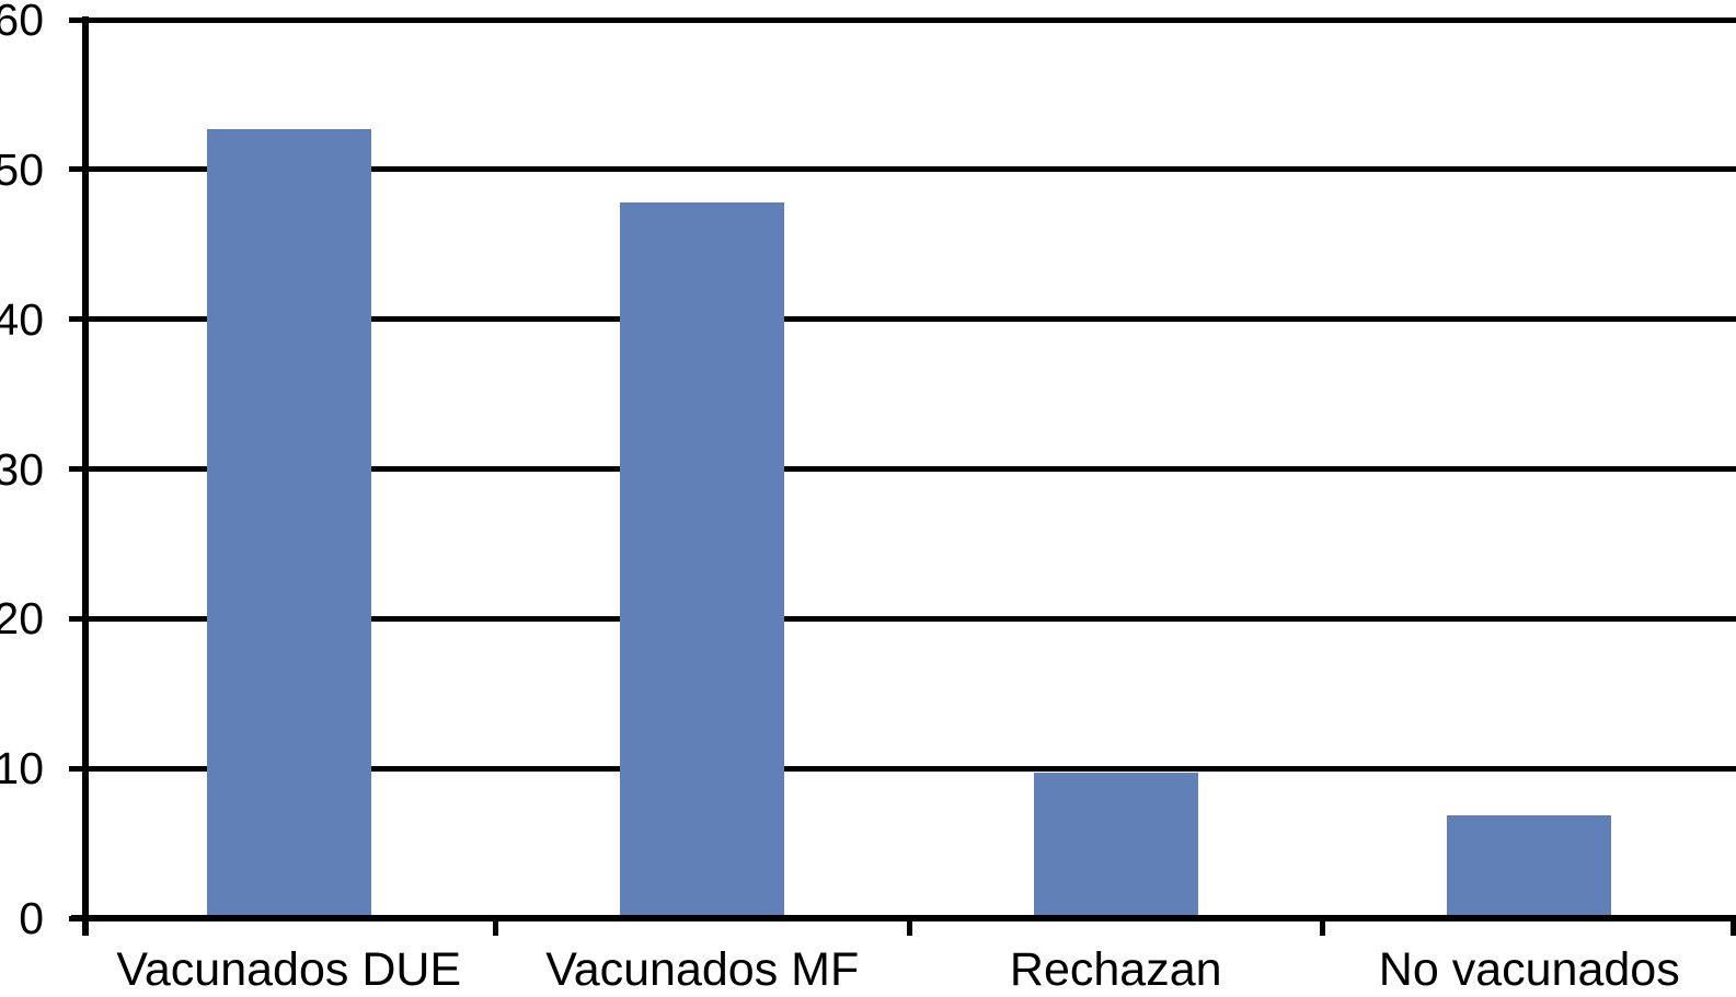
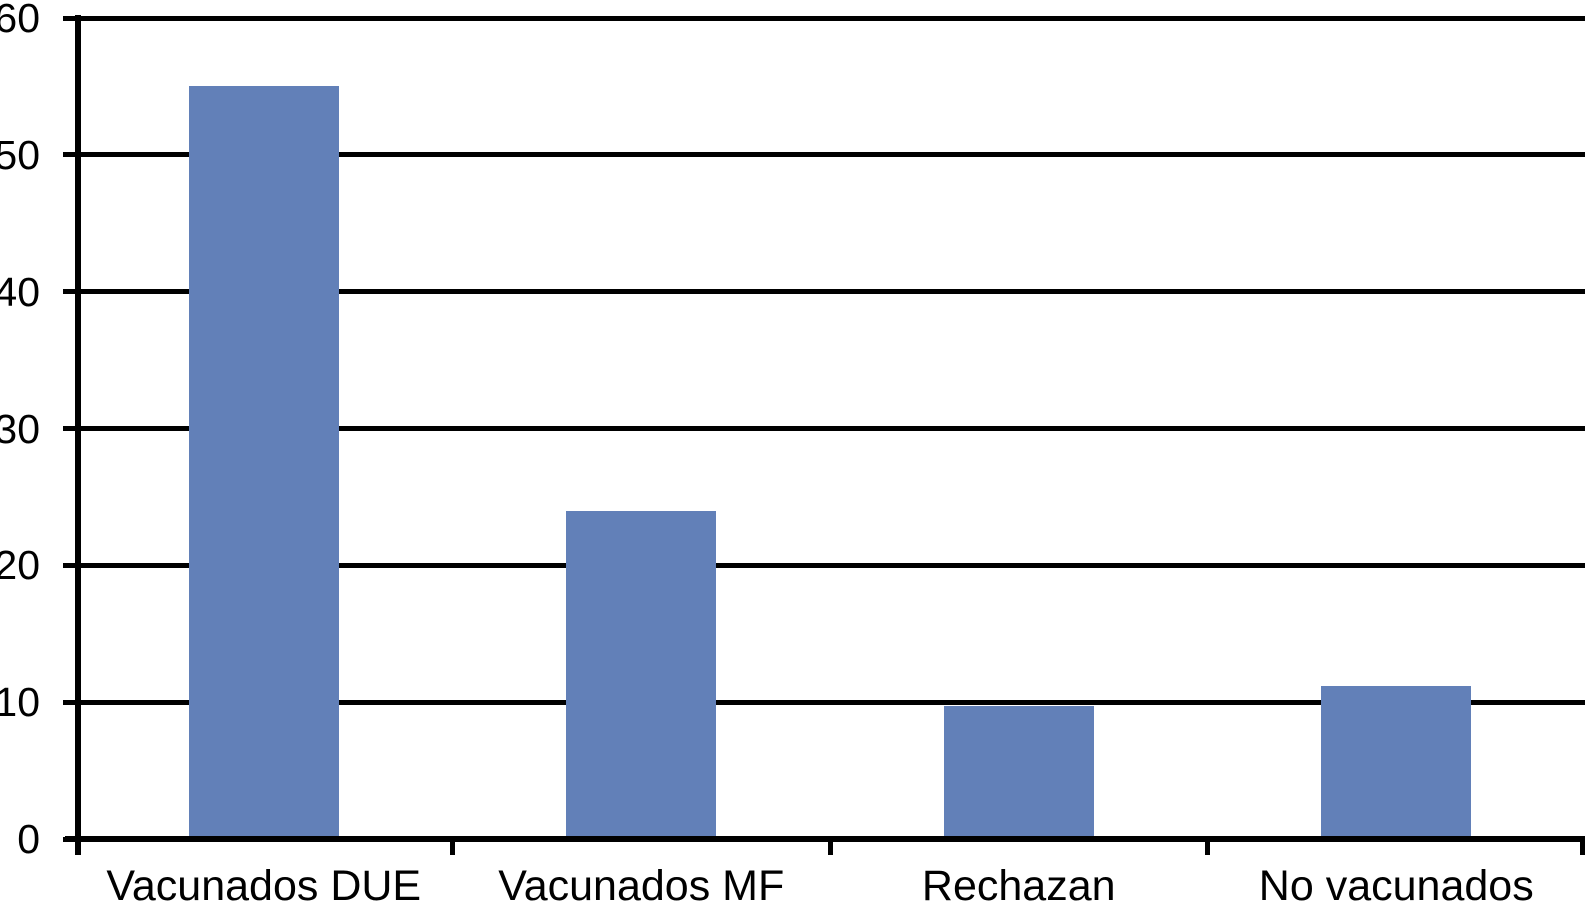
Vacunados DUE: 52.7 -> 55.0
Vacunados MF: 47.8 -> 24.0
No vacunados: 6.9 -> 11.2
